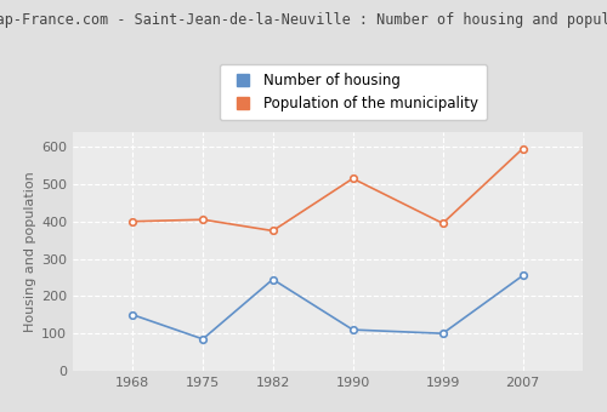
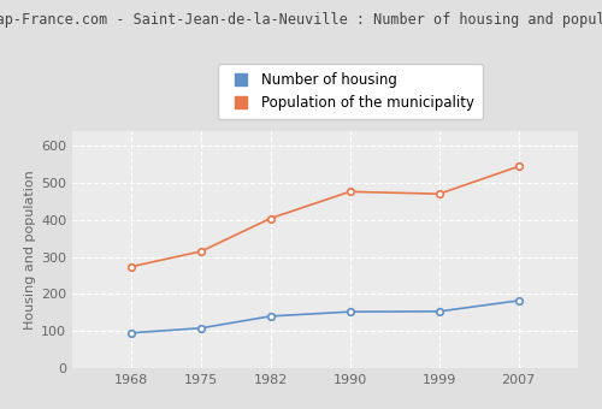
Number of housing/1968: 150 -> 95
Population of the municipality/1968: 400 -> 274
Number of housing/1975: 85 -> 108
Population of the municipality/1975: 405 -> 315
Number of housing/1982: 245 -> 140
Population of the municipality/1982: 375 -> 404
Number of housing/1990: 110 -> 152
Population of the municipality/1990: 515 -> 476
Number of housing/1999: 100 -> 153
Population of the municipality/1999: 395 -> 470
Number of housing/2007: 255 -> 182
Population of the municipality/2007: 595 -> 544
